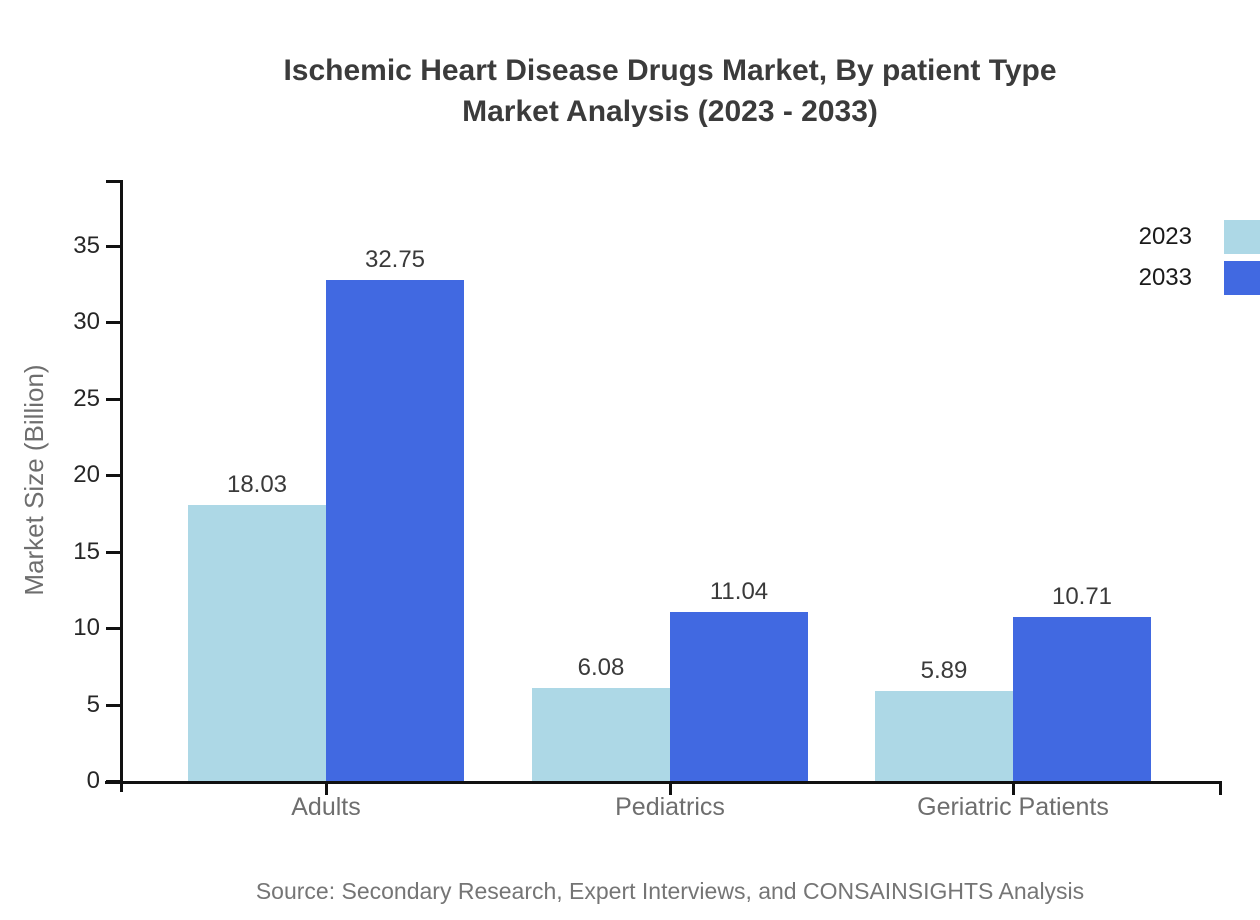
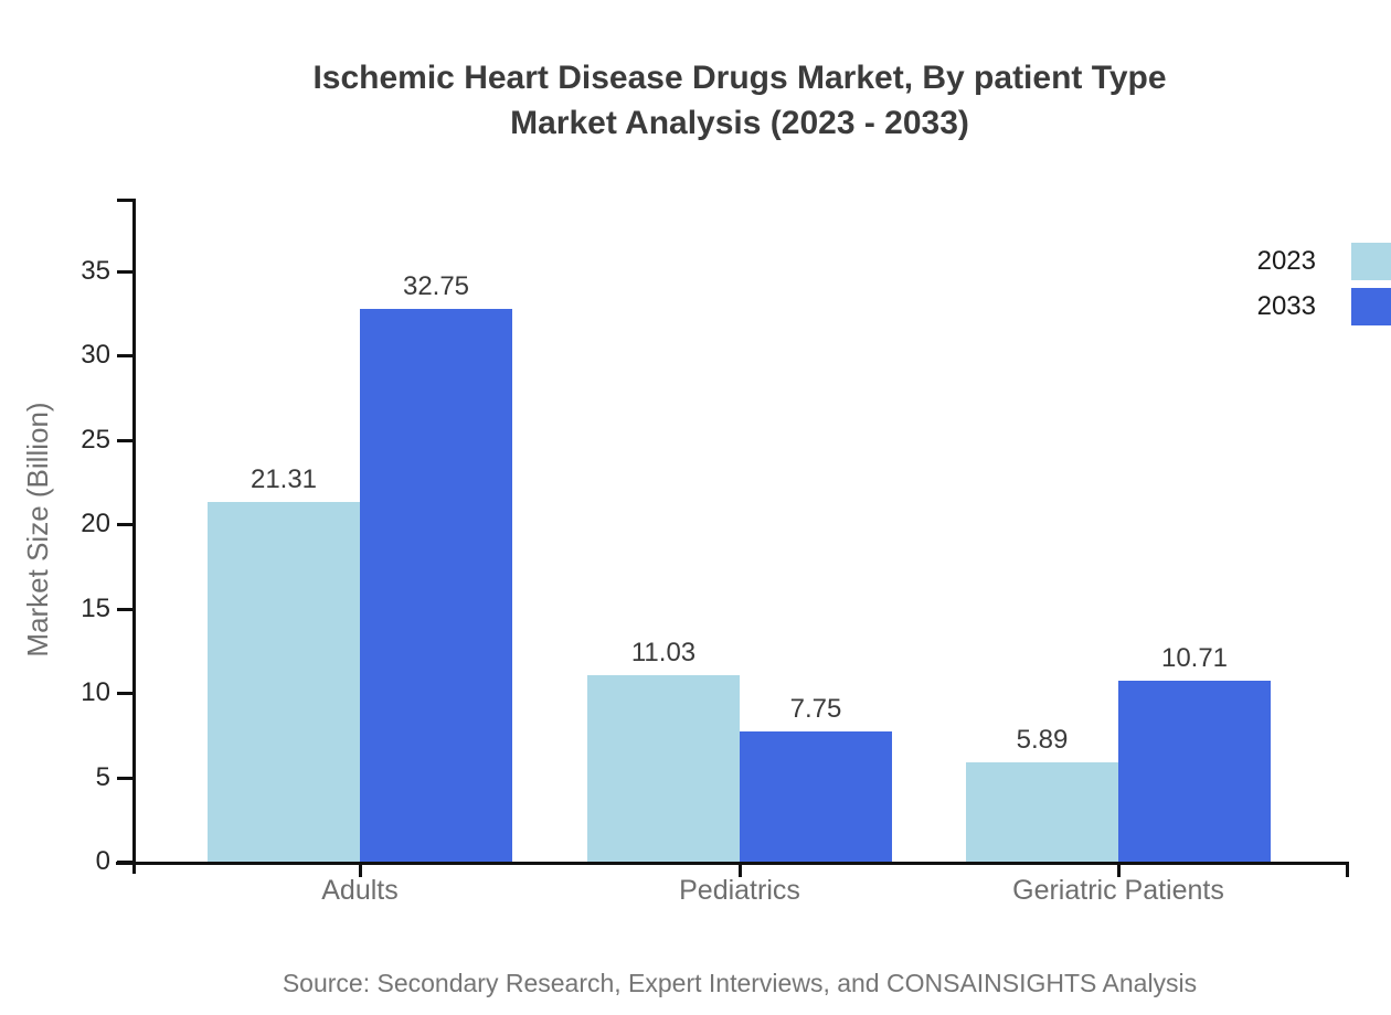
2023/Adults: 18.03 -> 21.31
2023/Pediatrics: 6.08 -> 11.03
2033/Pediatrics: 11.04 -> 7.75
